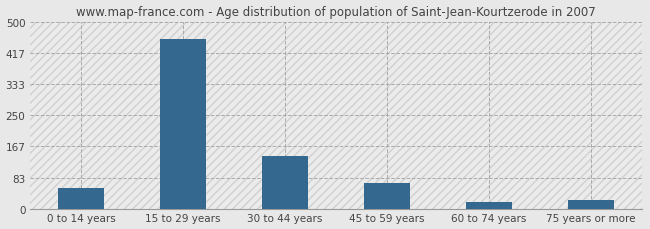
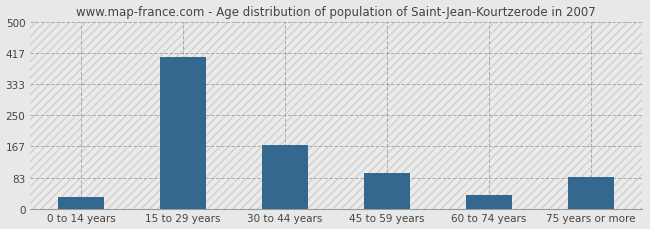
0 to 14 years: 55 -> 30
15 to 29 years: 453 -> 405
30 to 44 years: 140 -> 170
45 to 59 years: 68 -> 95
60 to 74 years: 17 -> 35
75 years or more: 22 -> 85
